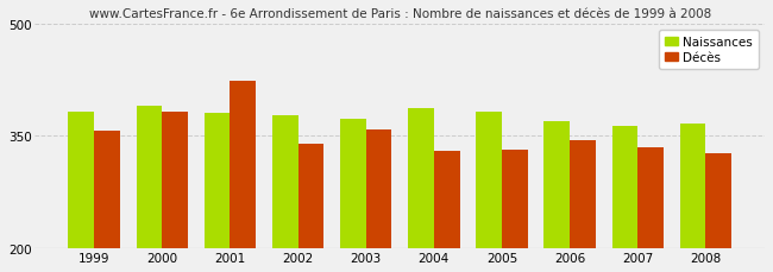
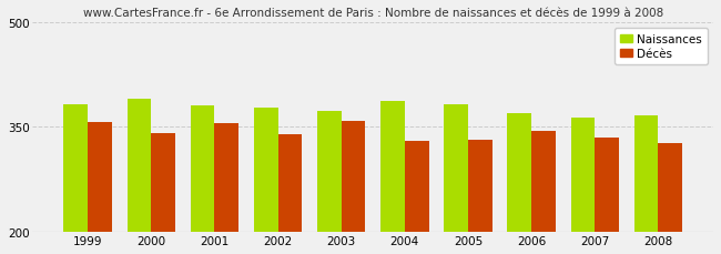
Décès/2000: 382 -> 341
Décès/2001: 424 -> 356
